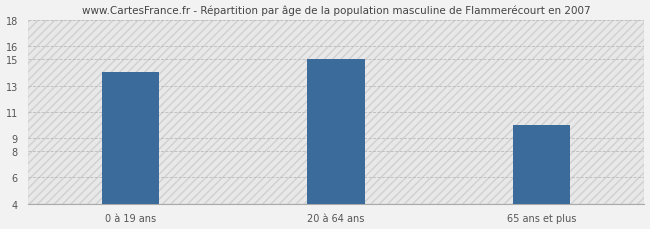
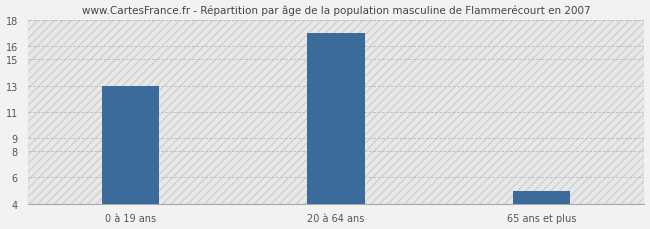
0 à 19 ans: 14 -> 13
20 à 64 ans: 15 -> 17
65 ans et plus: 10 -> 5
